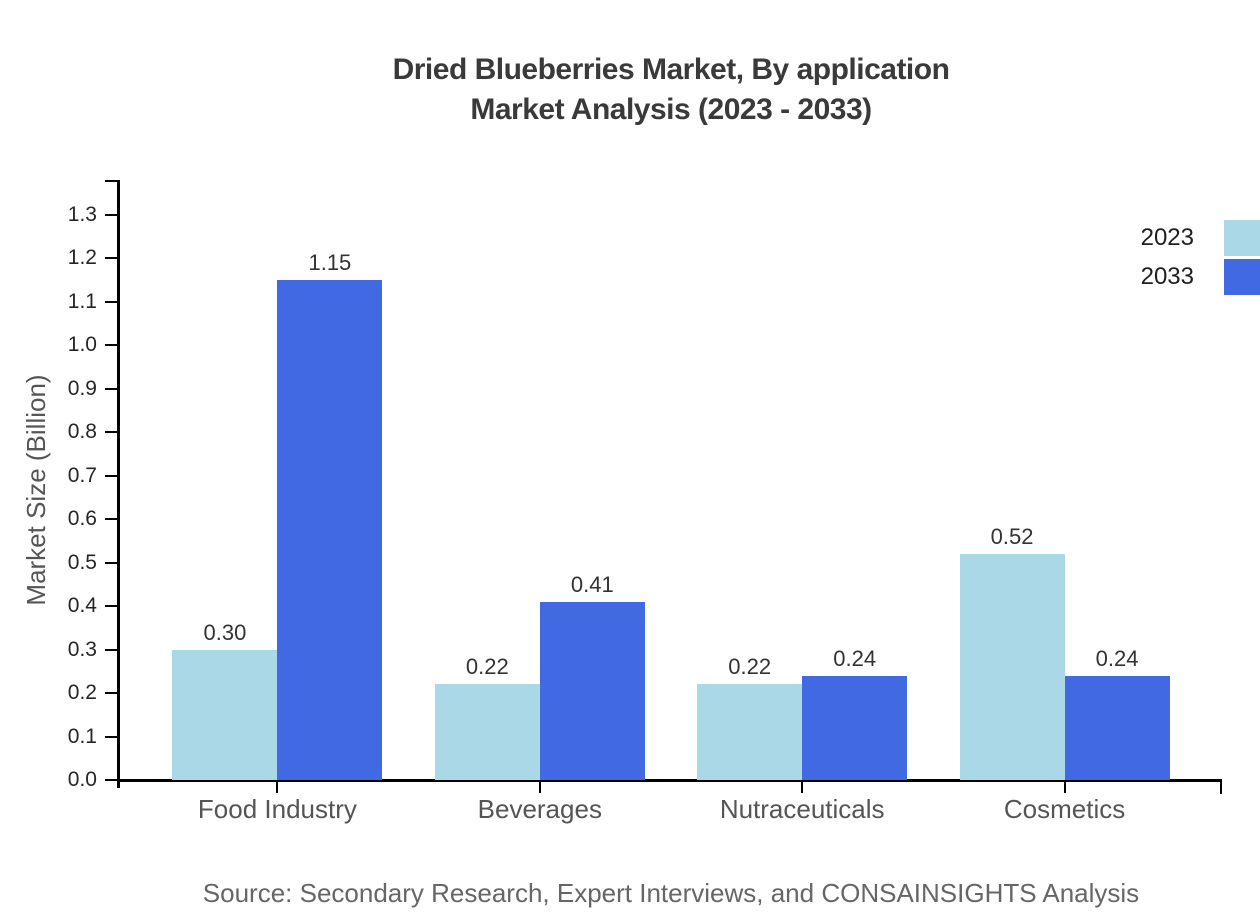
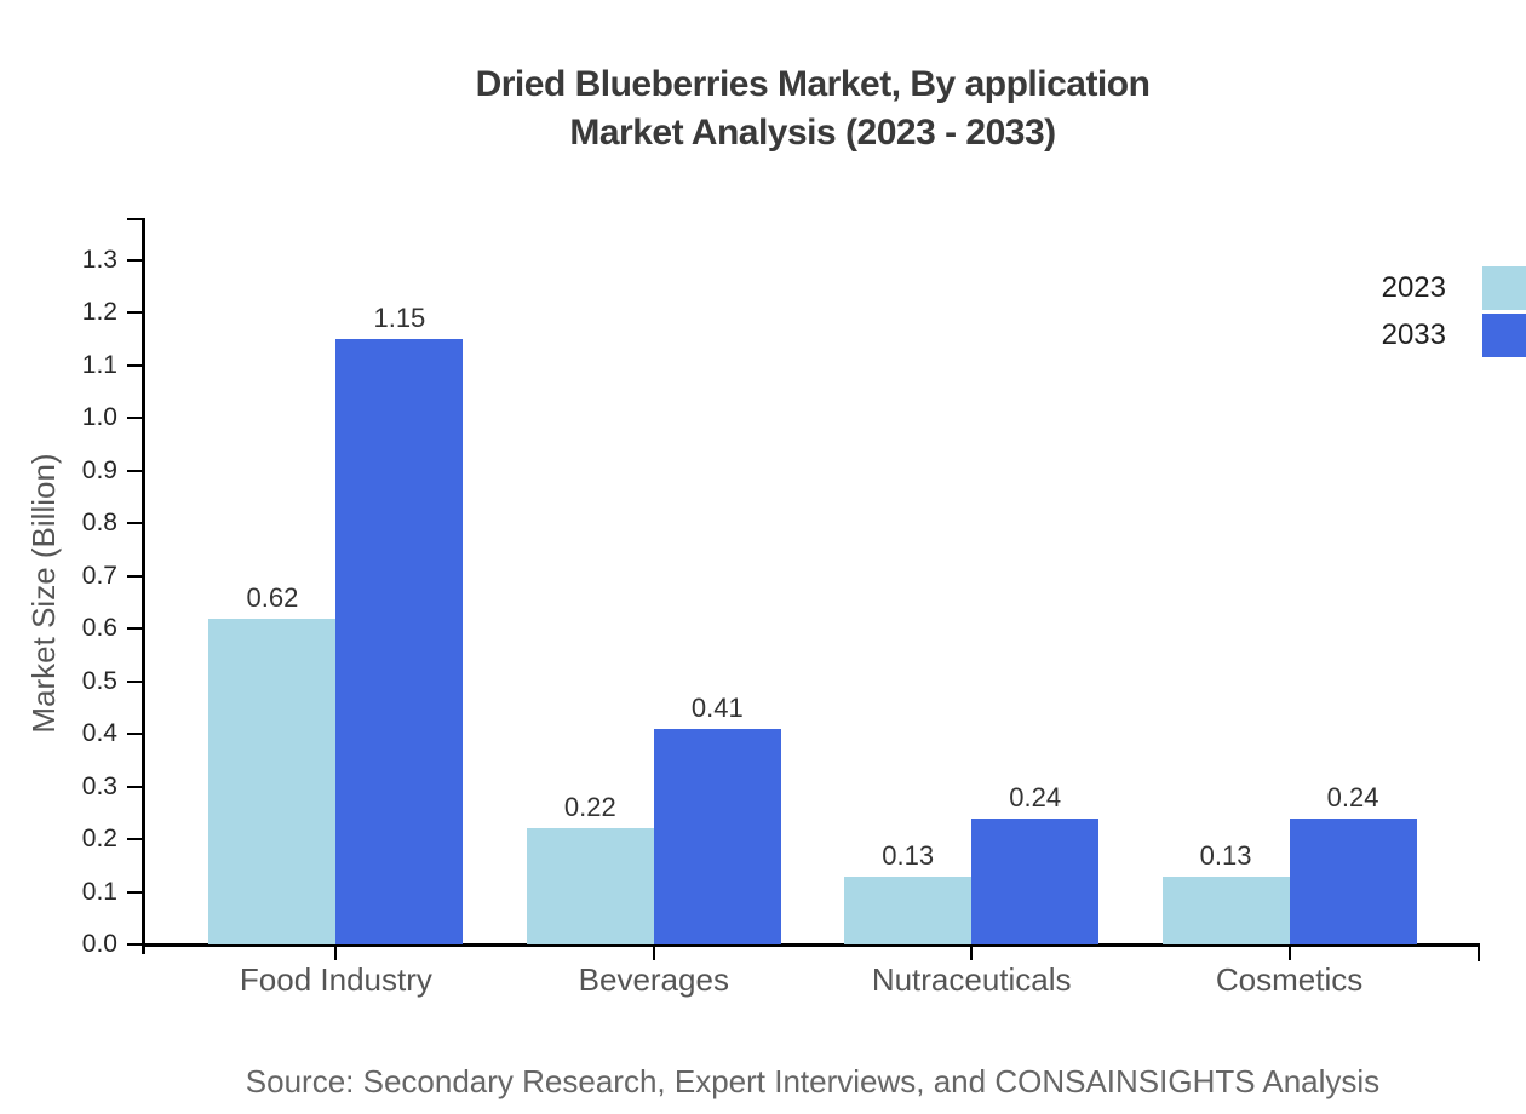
2023/Food Industry: 0.30 -> 0.62
2023/Nutraceuticals: 0.22 -> 0.13
2023/Cosmetics: 0.52 -> 0.13
